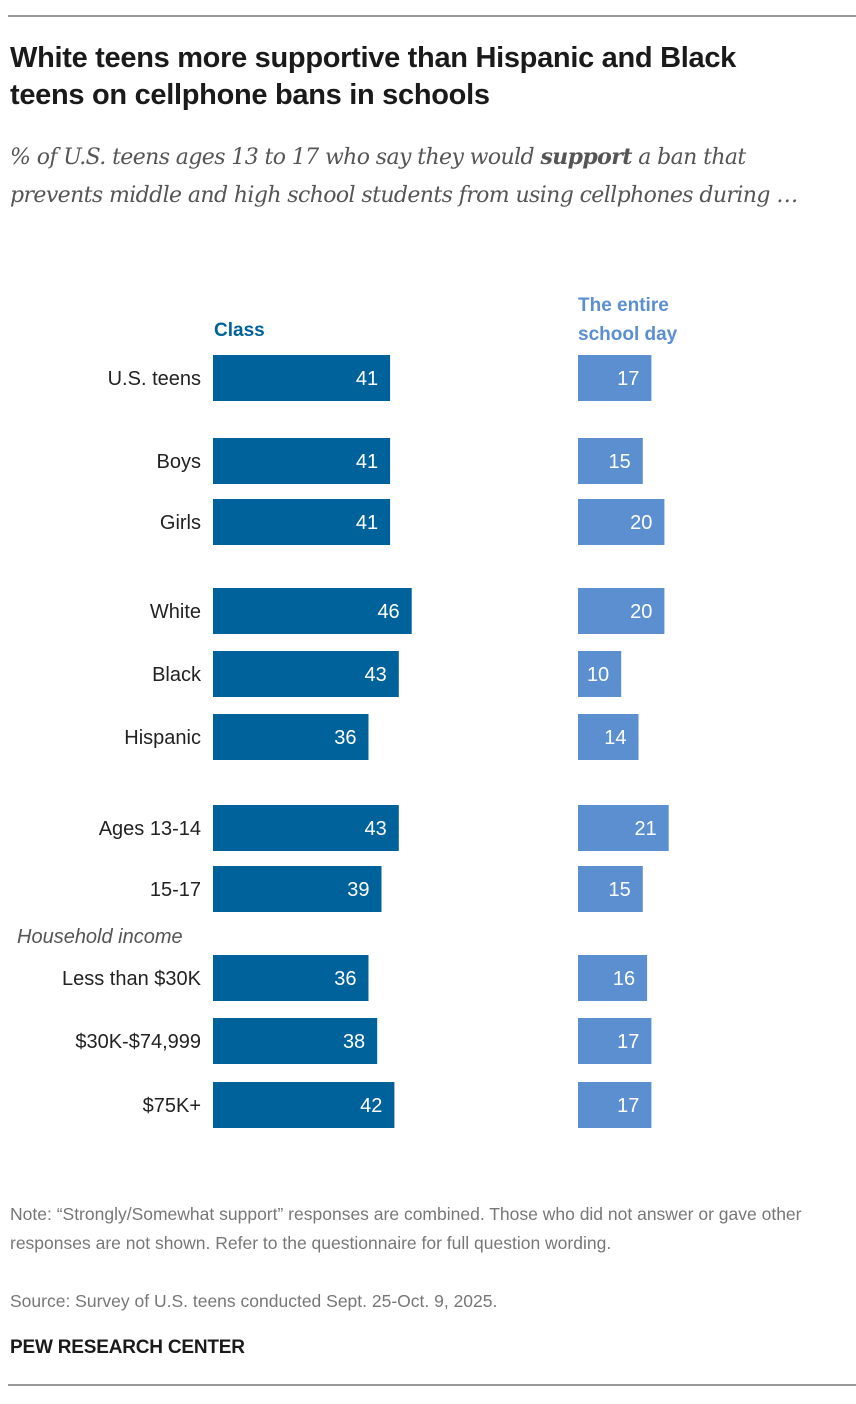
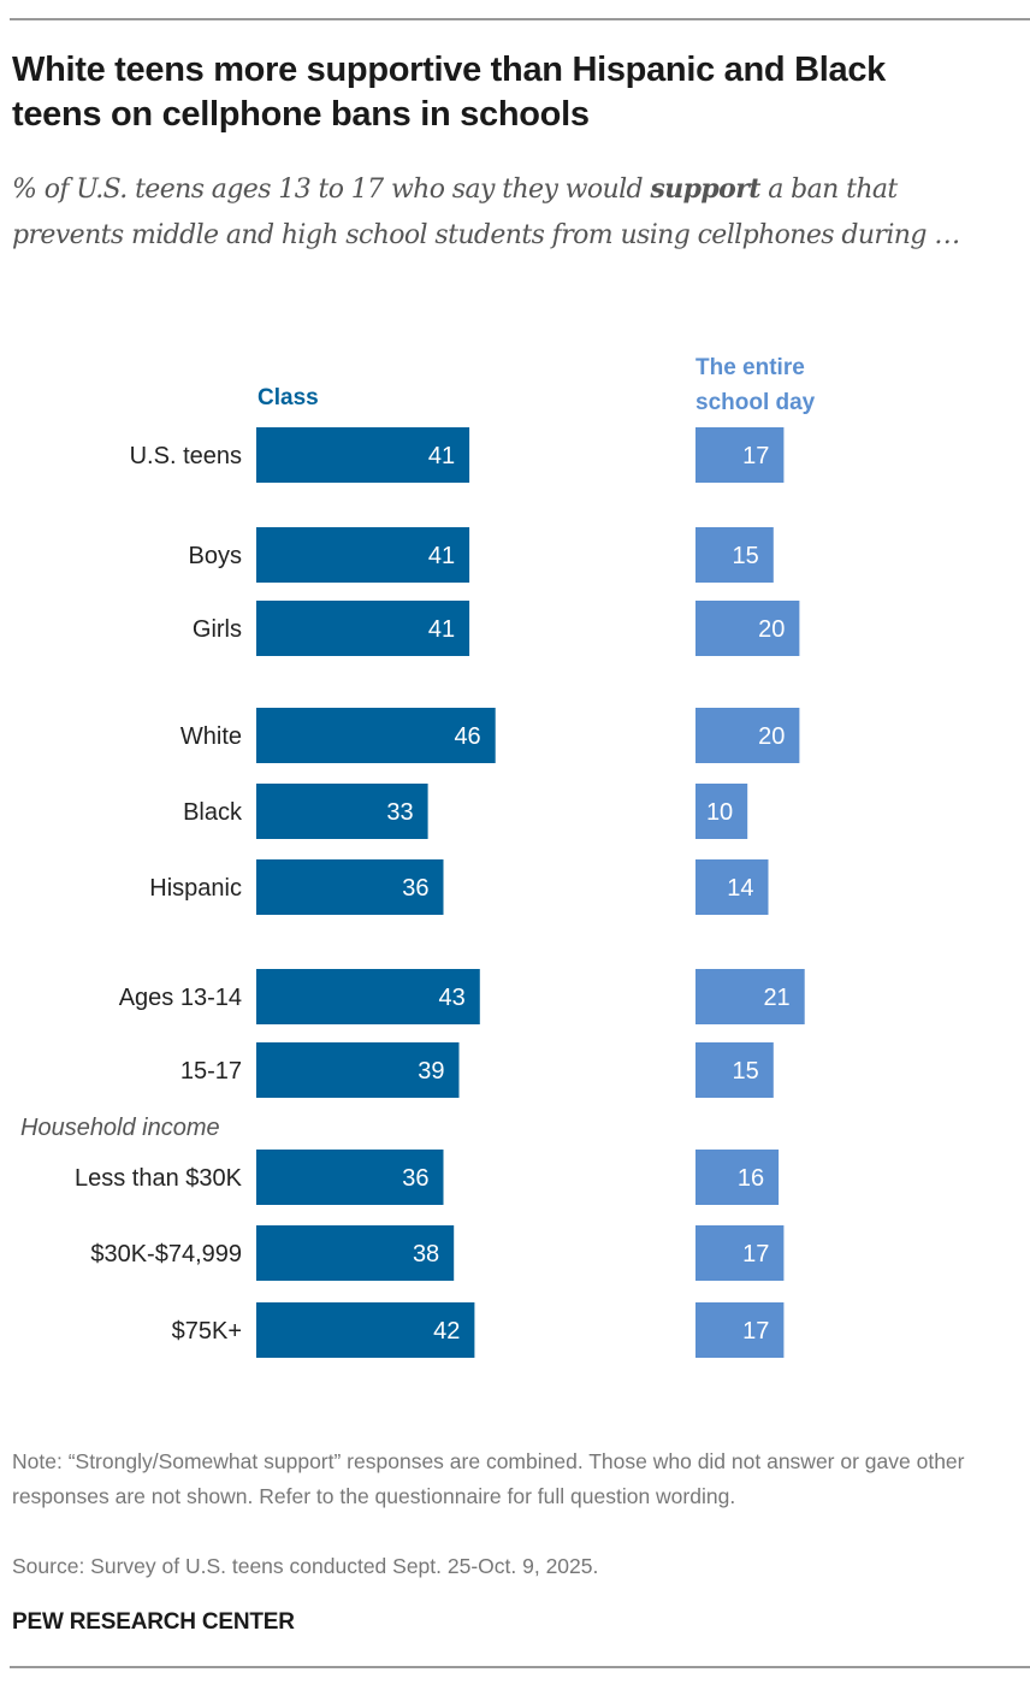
Class/Black: 43 -> 33
